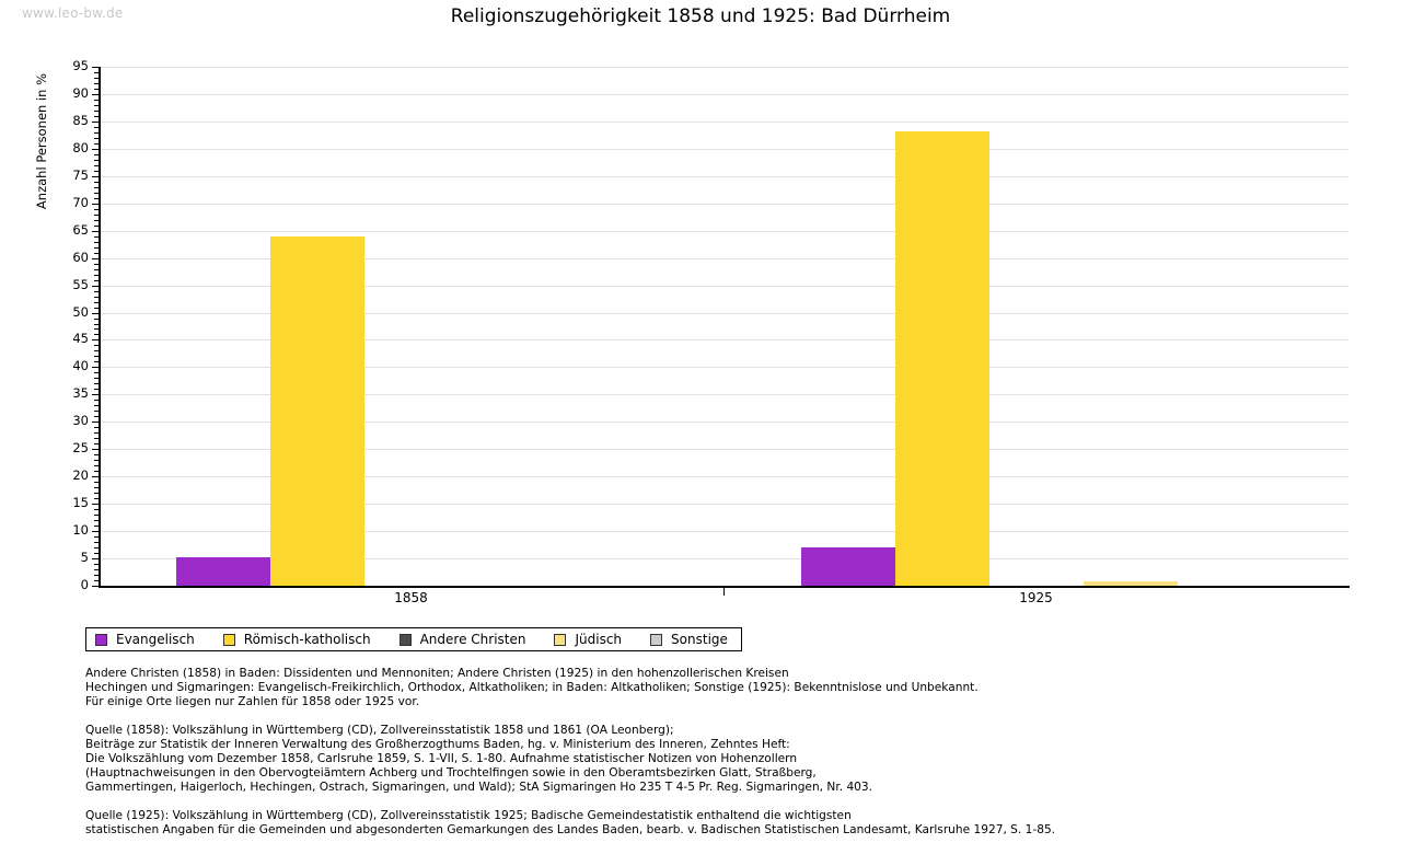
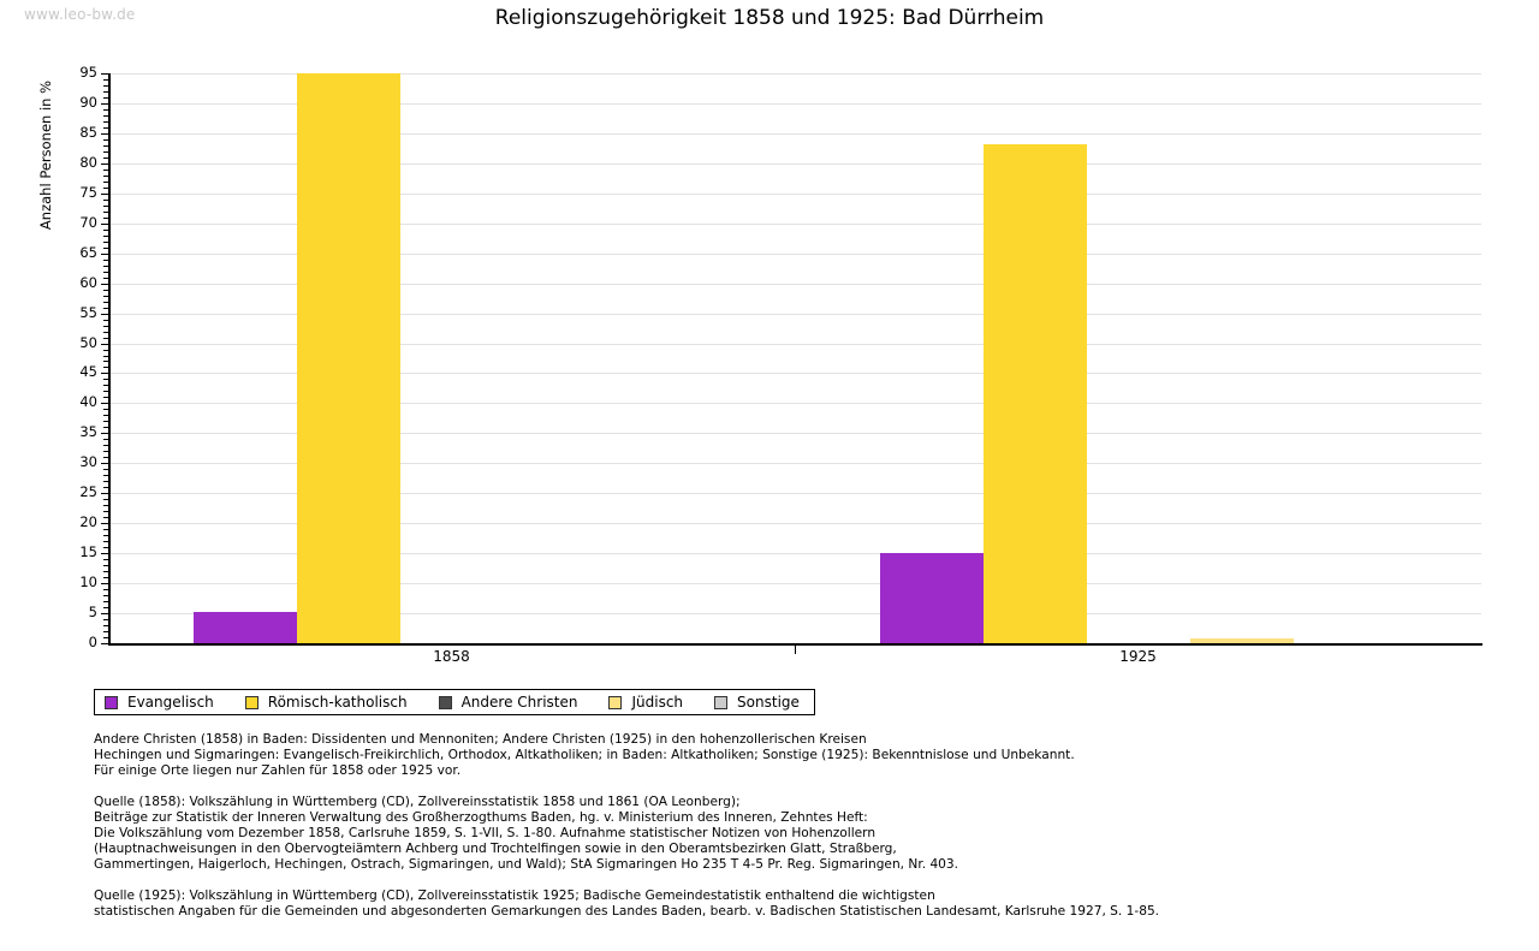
Römisch-katholisch/1858: 64 -> 95
Evangelisch/1925: 7 -> 15
